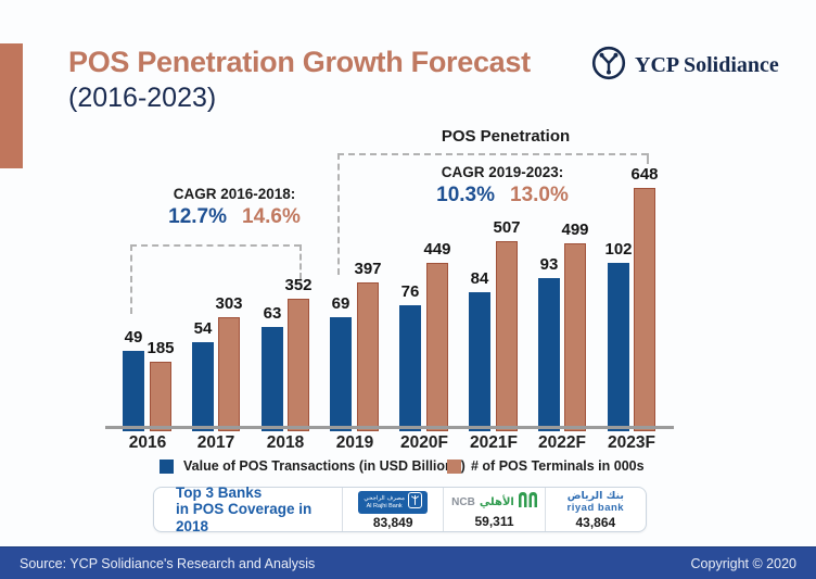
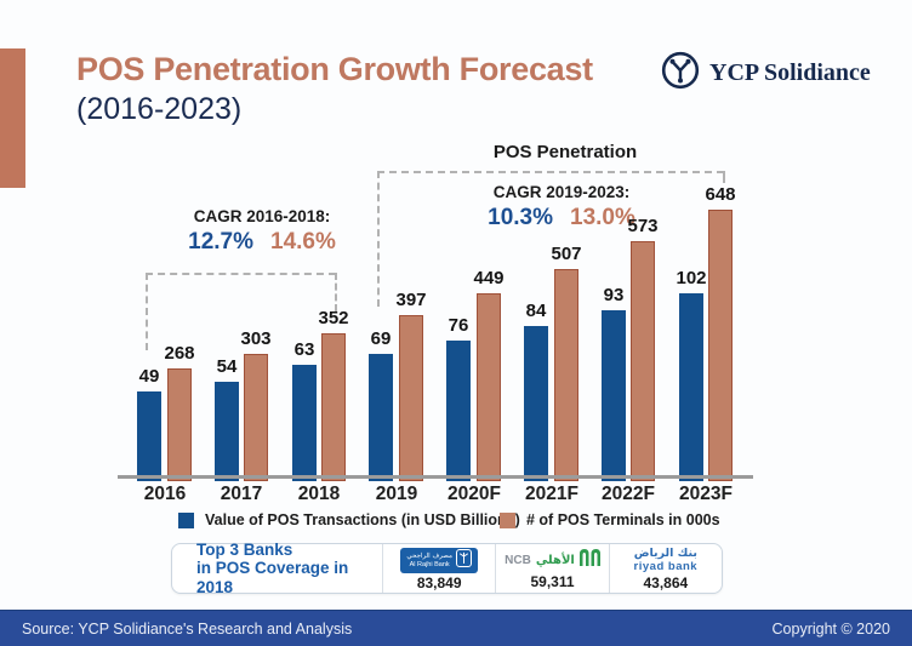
# of POS Terminals in 000s/2016: 185 -> 268
# of POS Terminals in 000s/2022F: 499 -> 573
